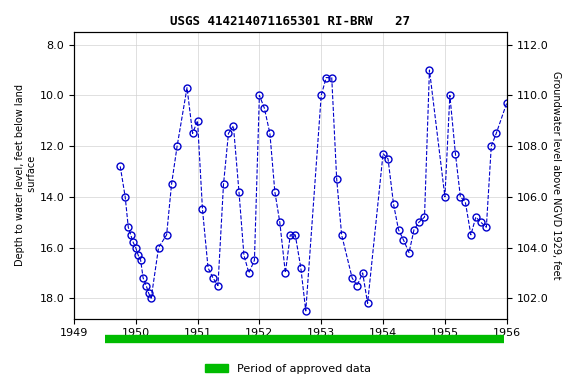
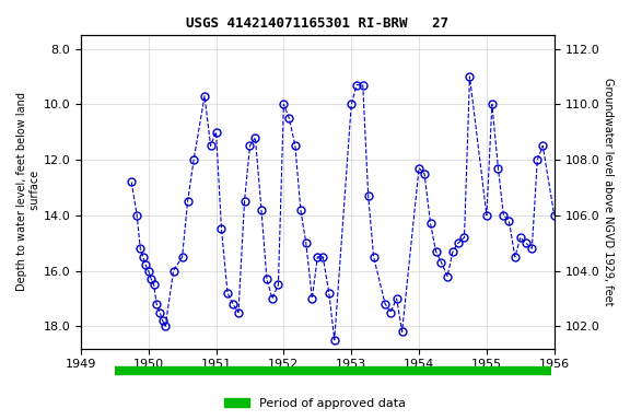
1956: 10.3 -> 14.0
